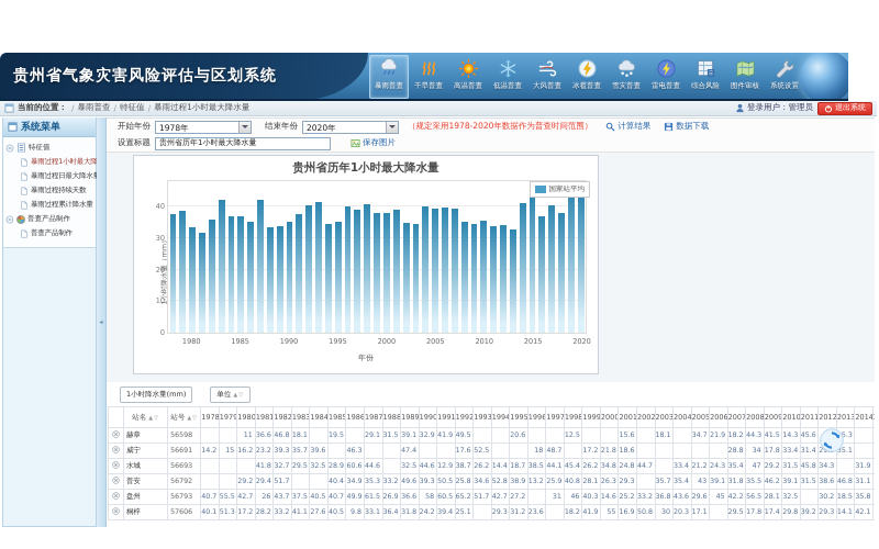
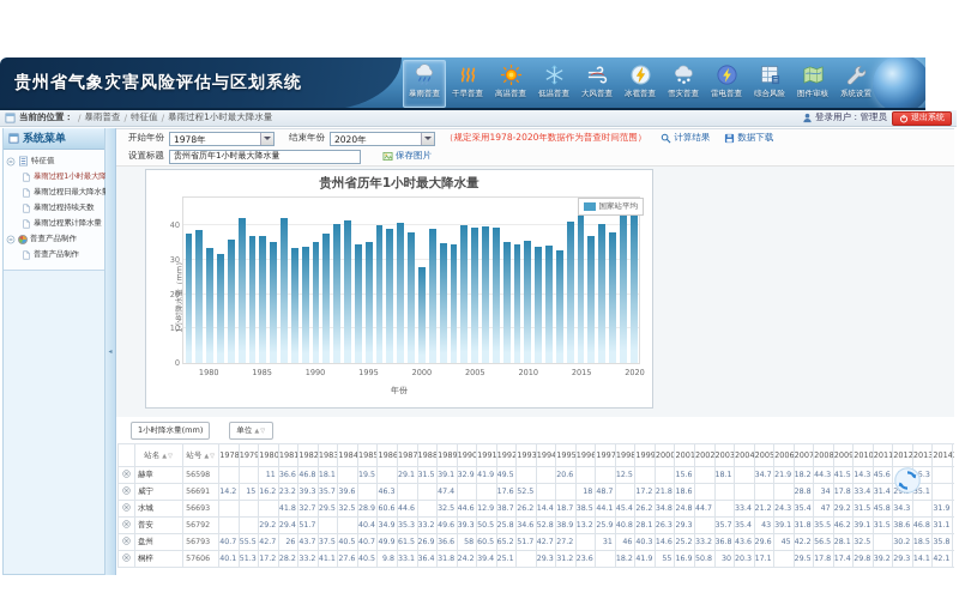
2000: 38 -> 28
